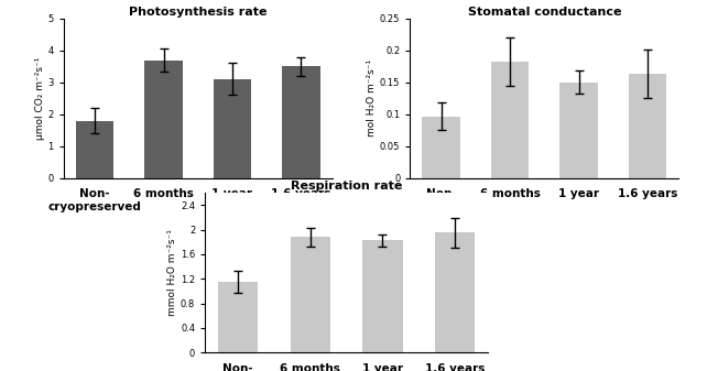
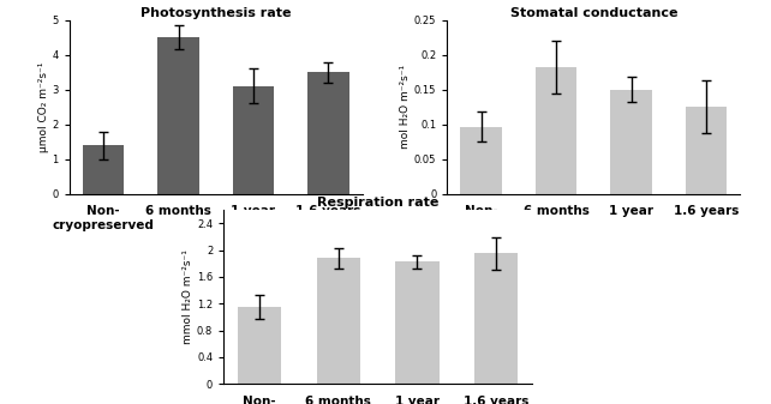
Photosynthesis rate/Non- cryopreserved: 1.8 -> 1.4
Photosynthesis rate/6 months: 3.7 -> 4.5
Stomatal conductance/1.6 years: 0.163 -> 0.126
